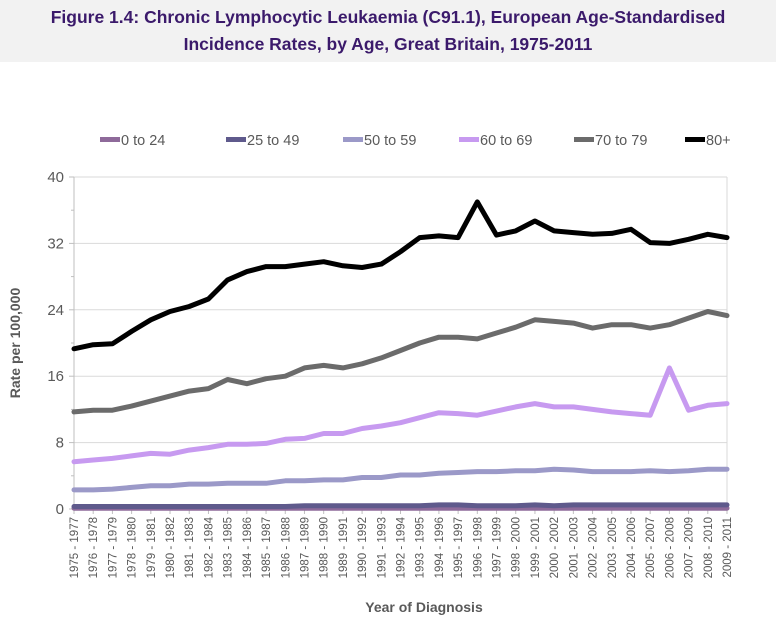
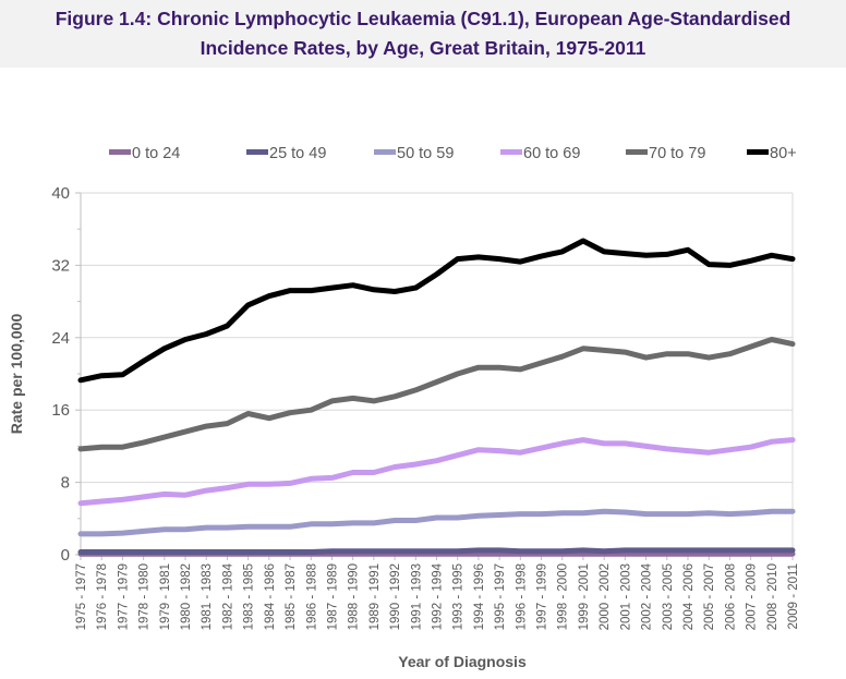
80+/1996 - 1998: 37 -> 32
60 to 69/2006 - 2008: 17 -> 12
